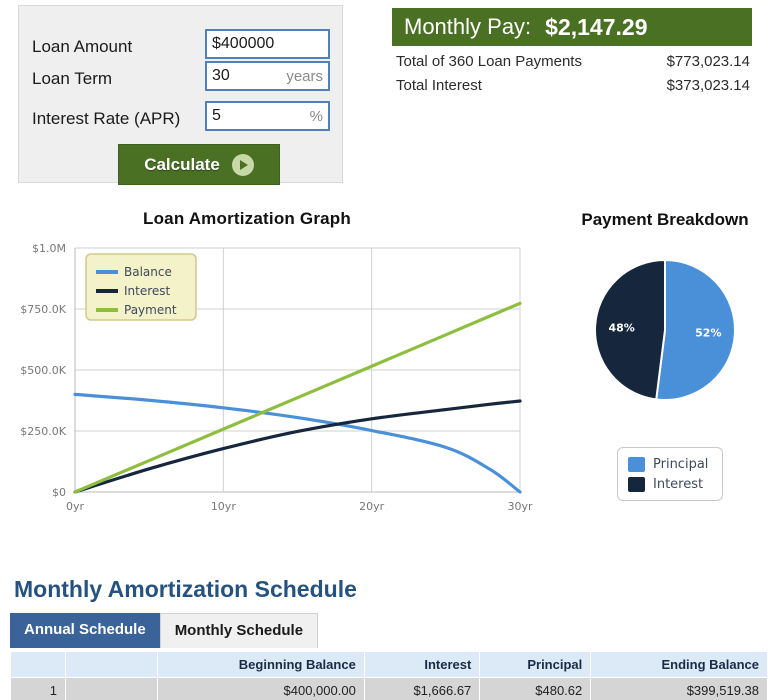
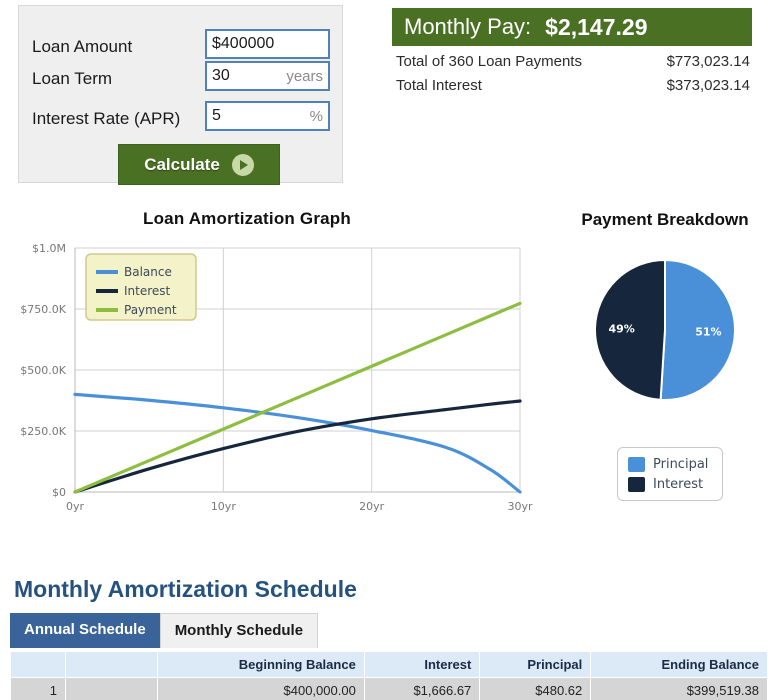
Payment Breakdown/Principal: 52% -> 51%
Payment Breakdown/Interest: 48% -> 49%
